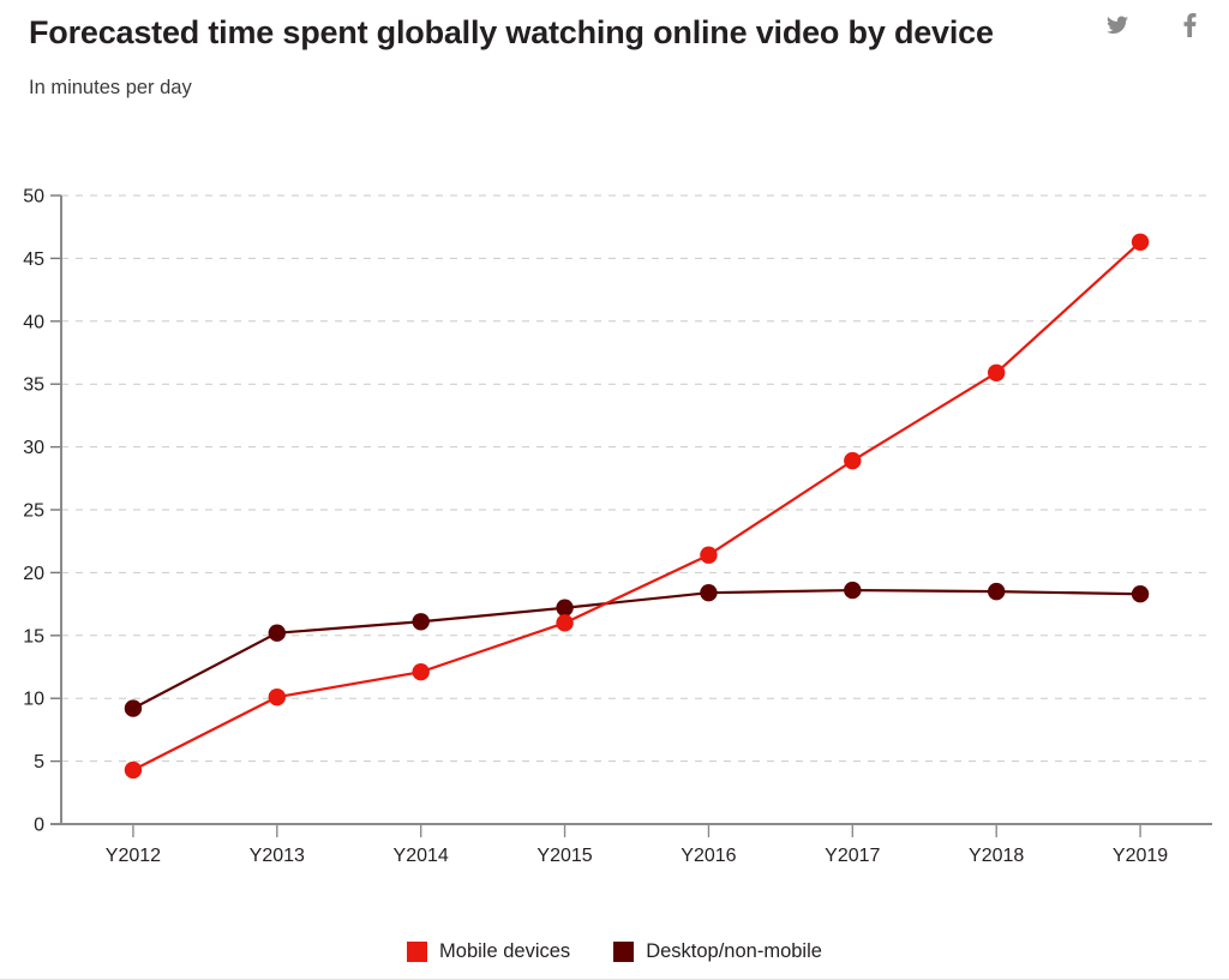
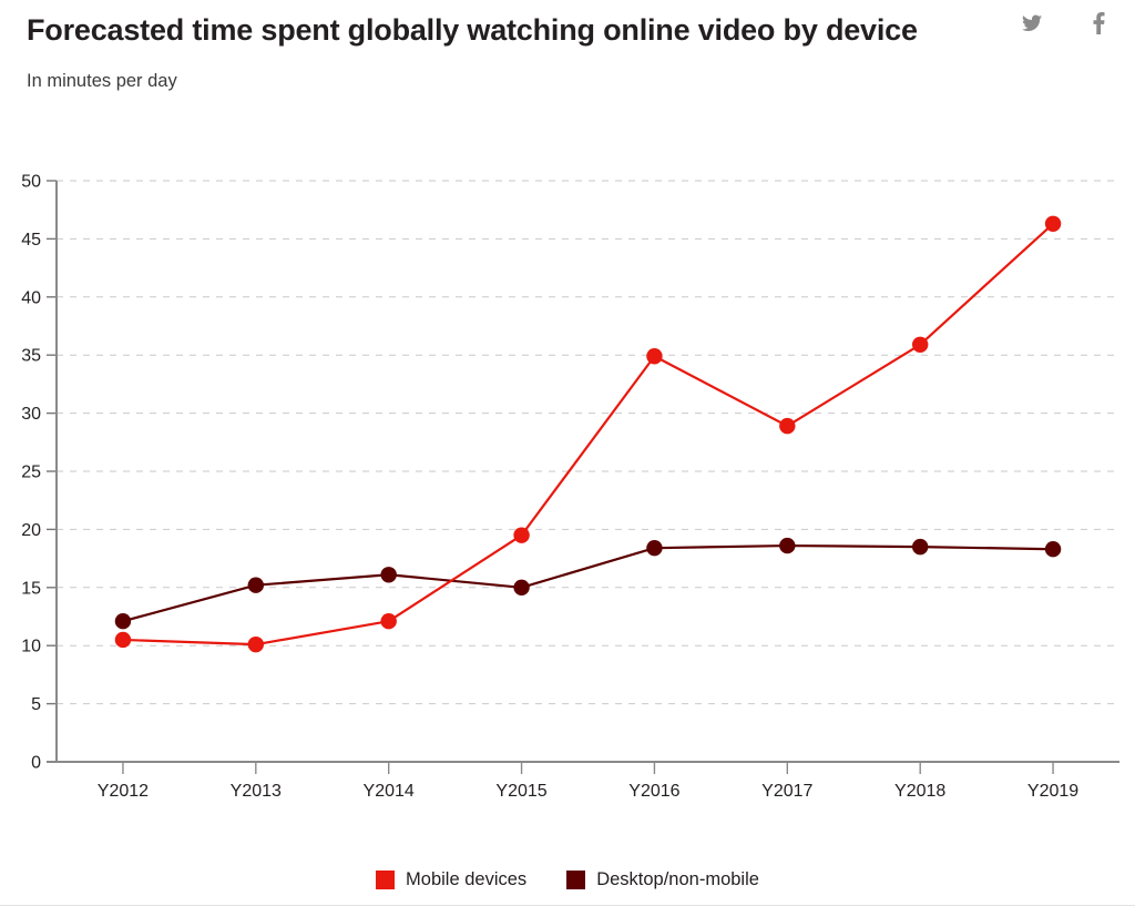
Mobile devices/Y2012: 4.3 -> 10.5
Desktop/non-mobile/Y2012: 9.2 -> 12.1
Mobile devices/Y2015: 16.0 -> 19.5
Desktop/non-mobile/Y2015: 17.2 -> 15.0
Mobile devices/Y2016: 21.4 -> 34.9
